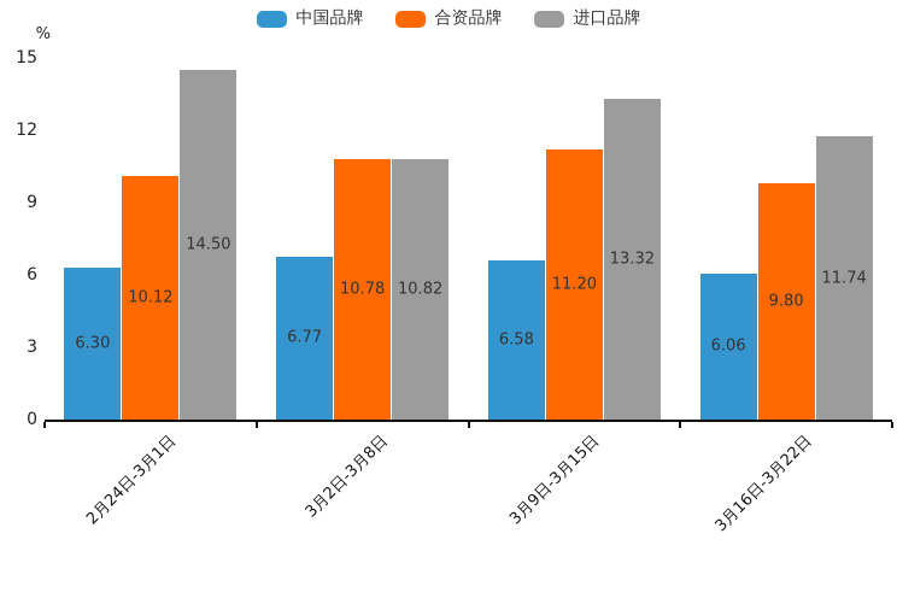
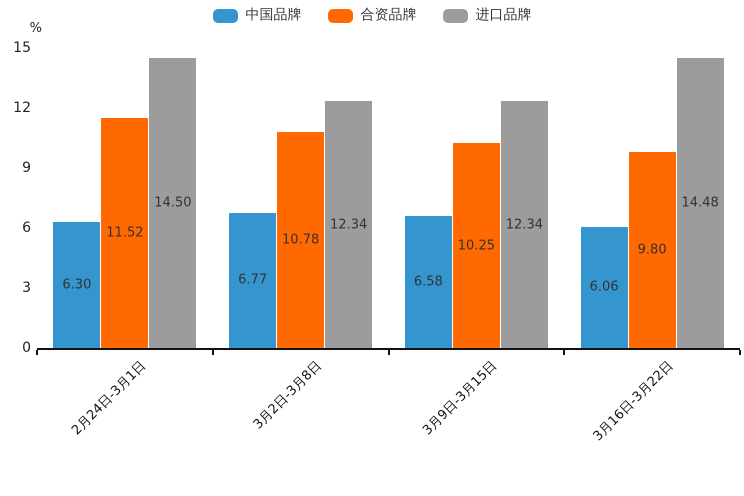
合资品牌/2月24日-3月1日: 10.12 -> 11.52
进口品牌/3月2日-3月8日: 10.82 -> 12.34
合资品牌/3月9日-3月15日: 11.20 -> 10.25
进口品牌/3月9日-3月15日: 13.32 -> 12.34
进口品牌/3月16日-3月22日: 11.74 -> 14.48
